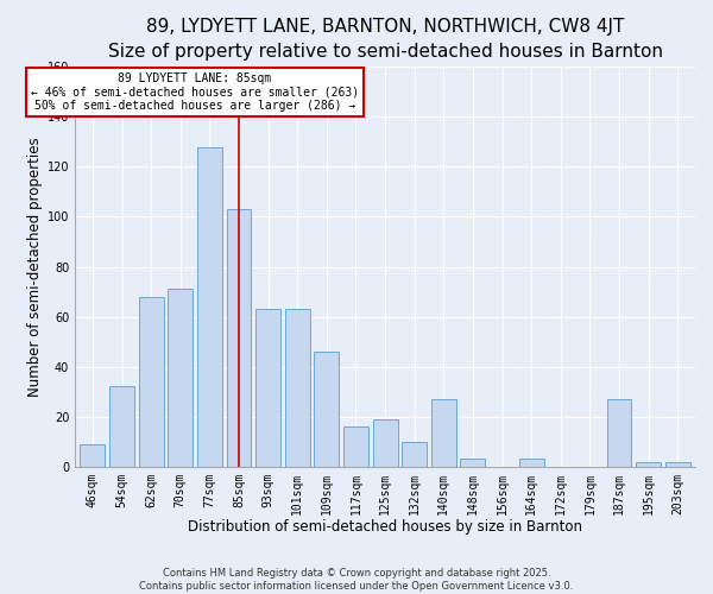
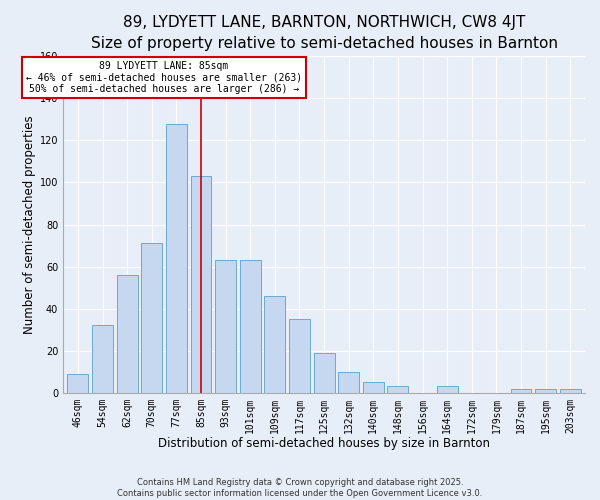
62sqm: 68 -> 56
117sqm: 16 -> 35
140sqm: 27 -> 5
187sqm: 27 -> 2
